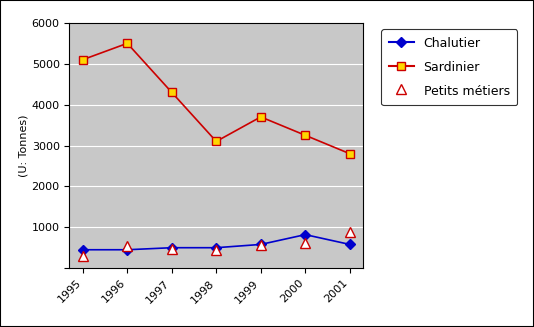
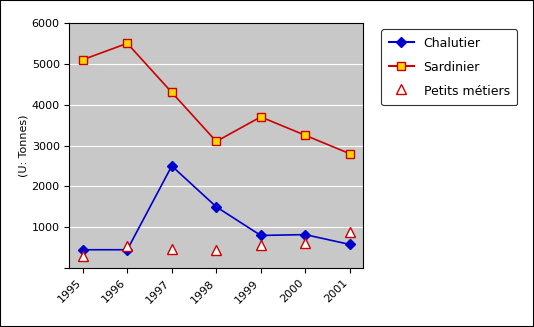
Chalutier/1997: 500 -> 2500
Chalutier/1998: 500 -> 1500
Chalutier/1999: 580 -> 800
